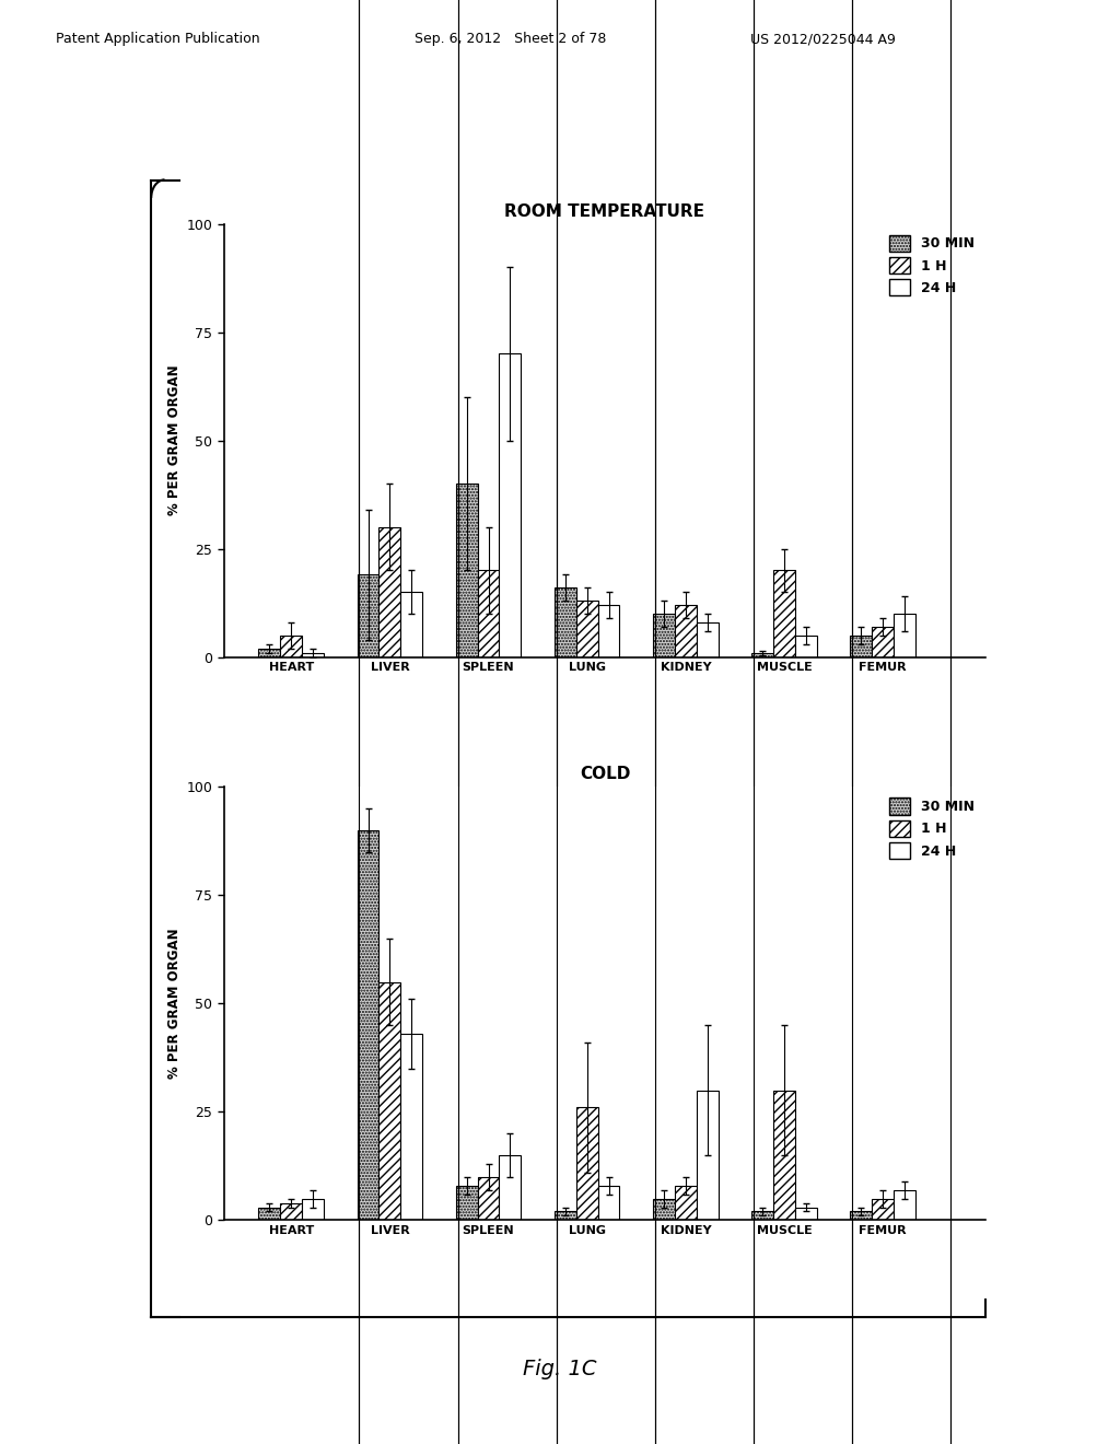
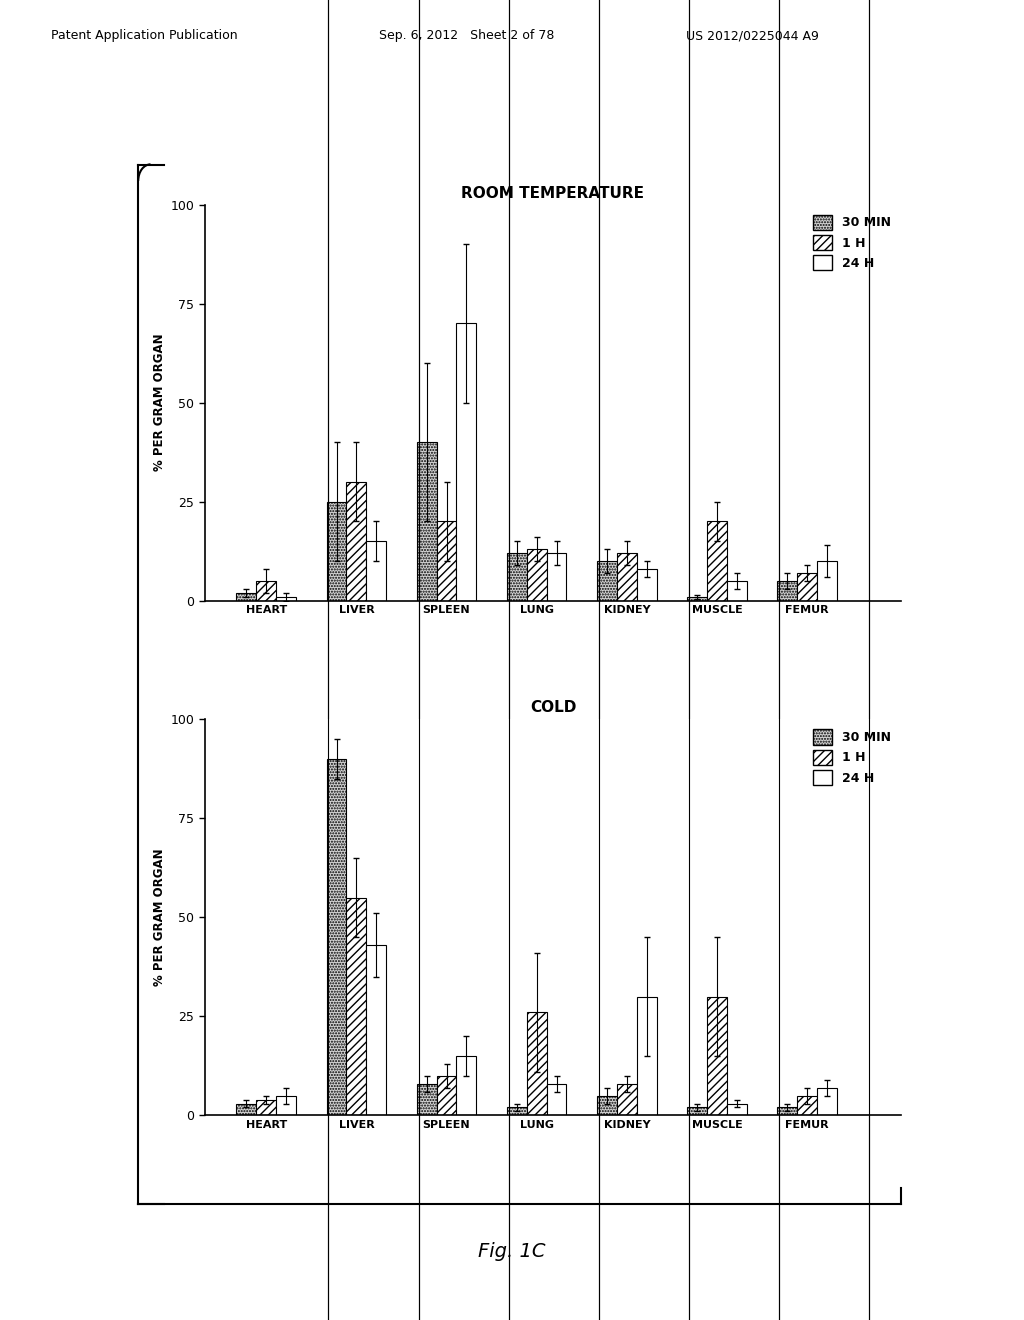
ROOM TEMPERATURE/30 MIN/LIVER: 19 -> 25
ROOM TEMPERATURE/30 MIN/LUNG: 16 -> 12
